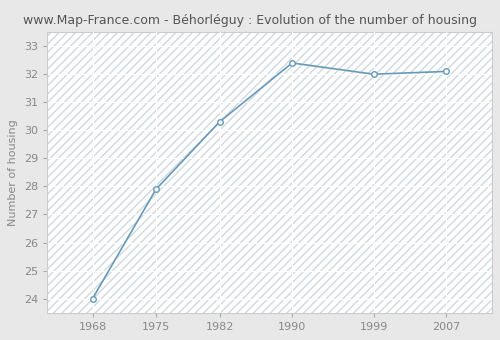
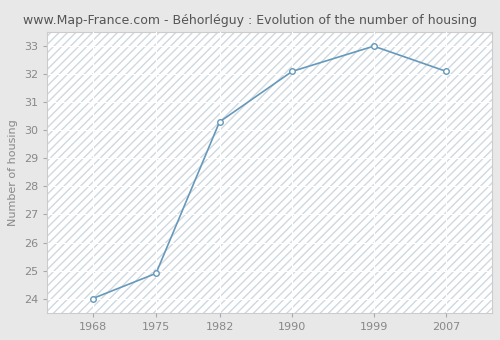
1975: 27.9 -> 24.9
1990: 32.4 -> 32.1
1999: 32.0 -> 33.0
